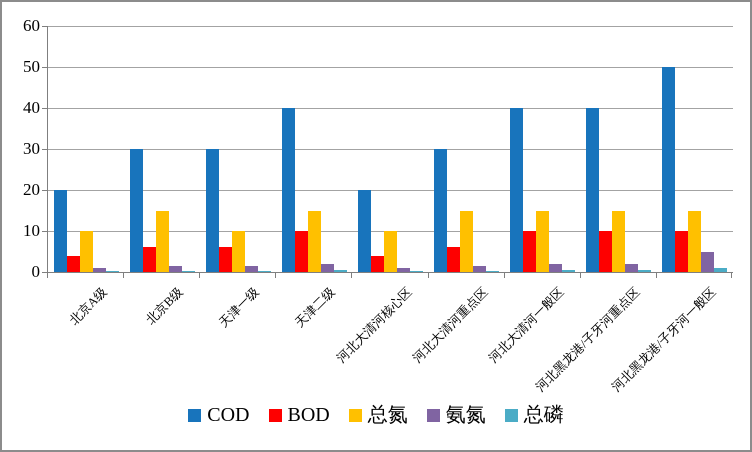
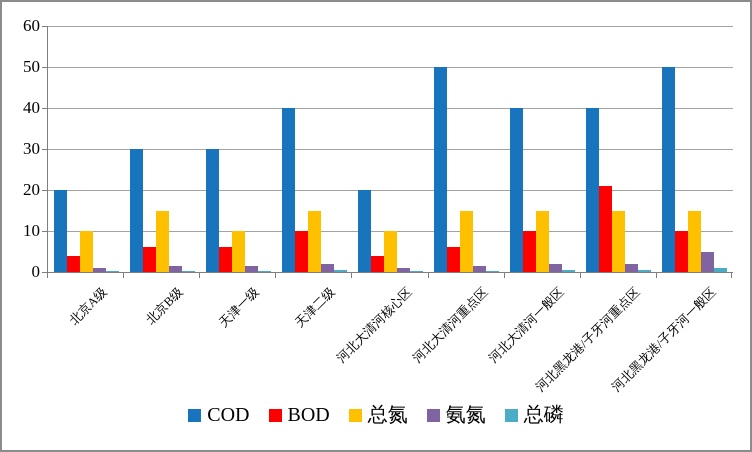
COD/河北大清河重点区: 30 -> 50
BOD/河北黑龙港/子牙河重点区: 10 -> 21
